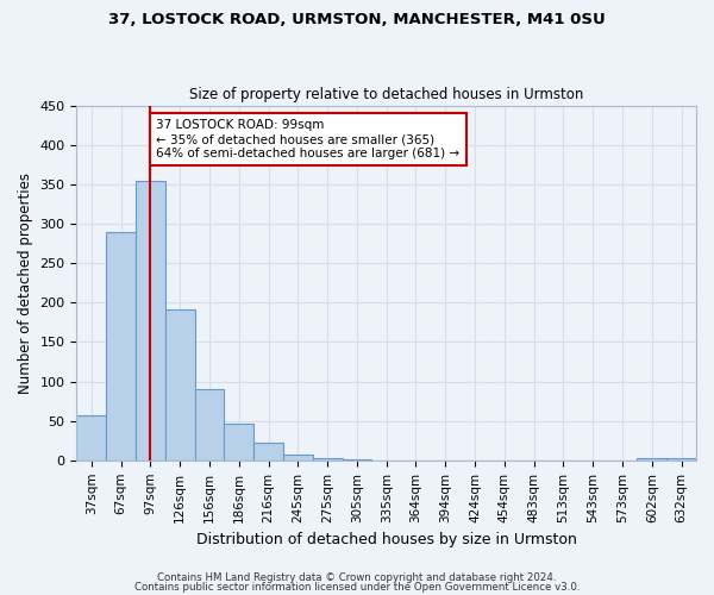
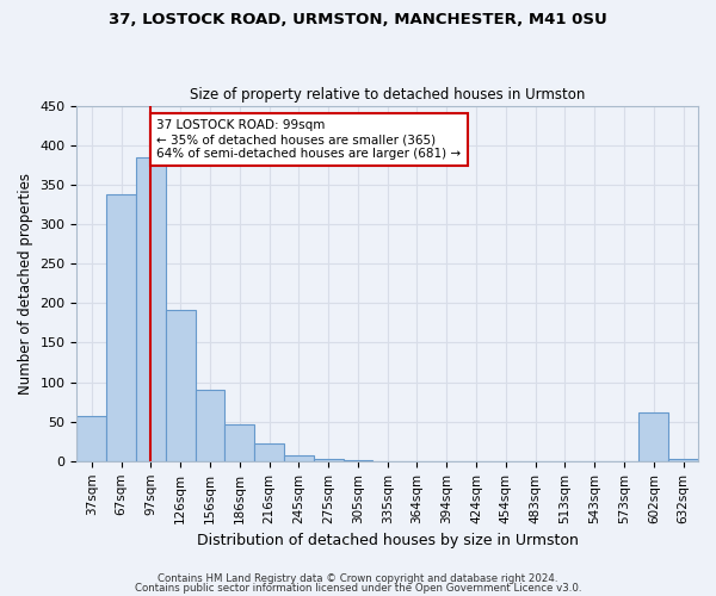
67sqm: 289 -> 338
97sqm: 355 -> 384
602sqm: 3 -> 62
